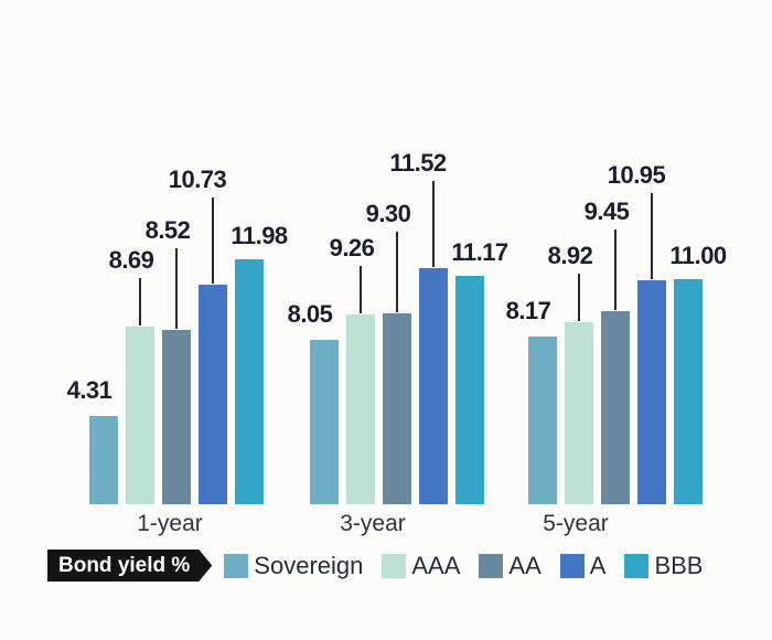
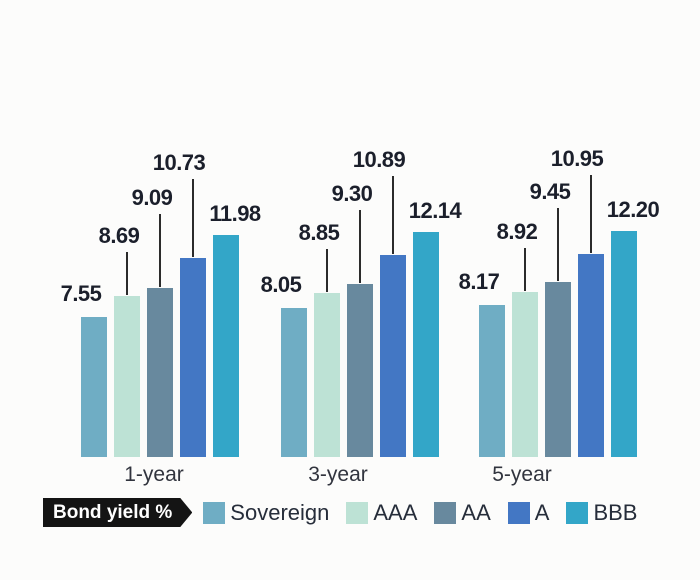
Sovereign/1-year: 4.31 -> 7.55
AA/1-year: 8.52 -> 9.09
AAA/3-year: 9.26 -> 8.85
A/3-year: 11.52 -> 10.89
BBB/3-year: 11.17 -> 12.14
BBB/5-year: 11.00 -> 12.20
